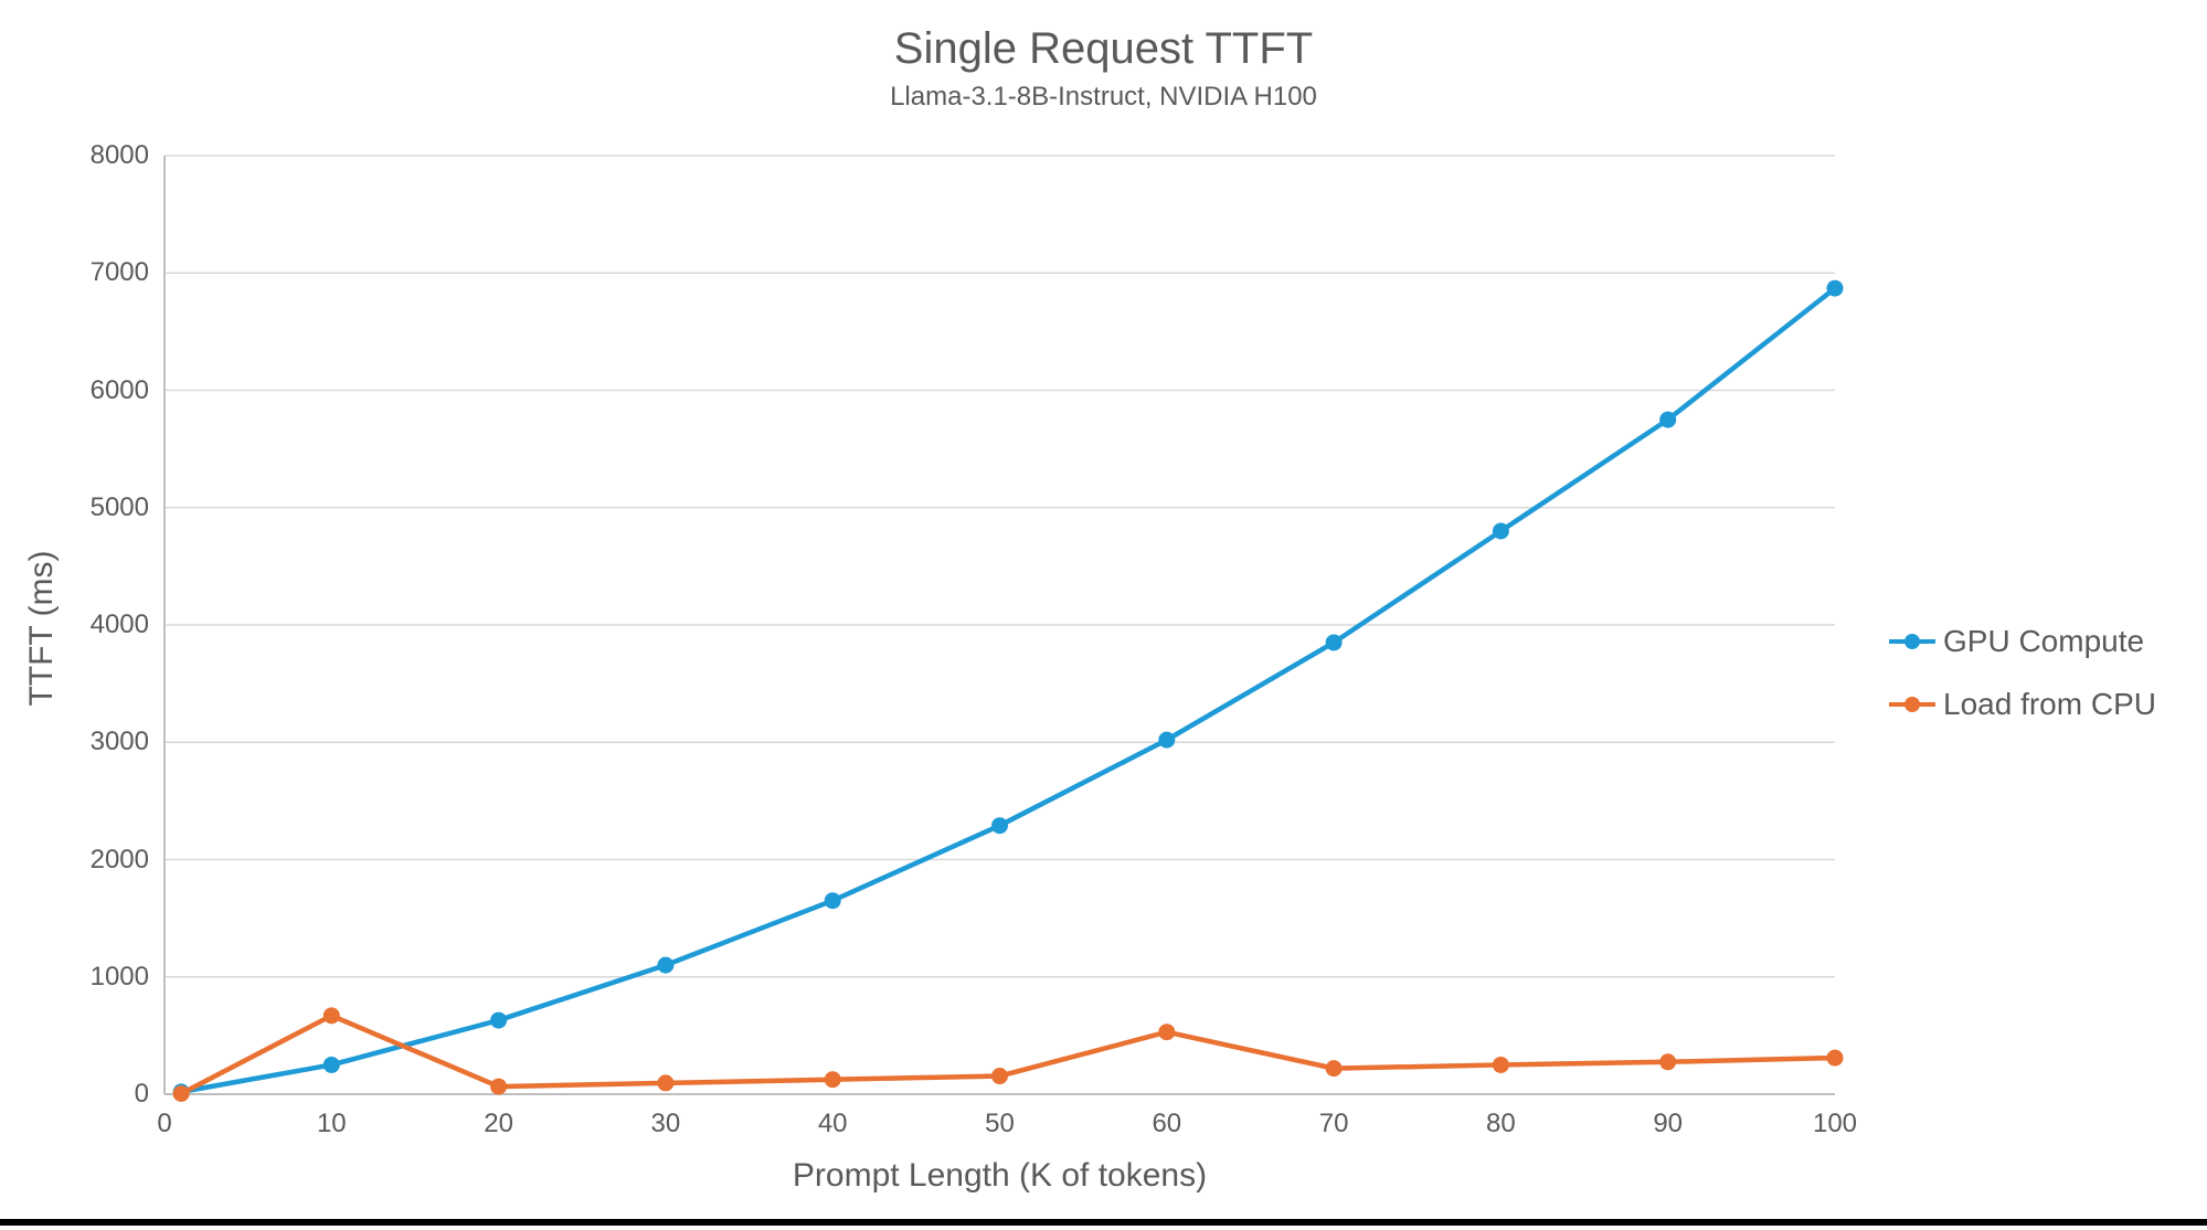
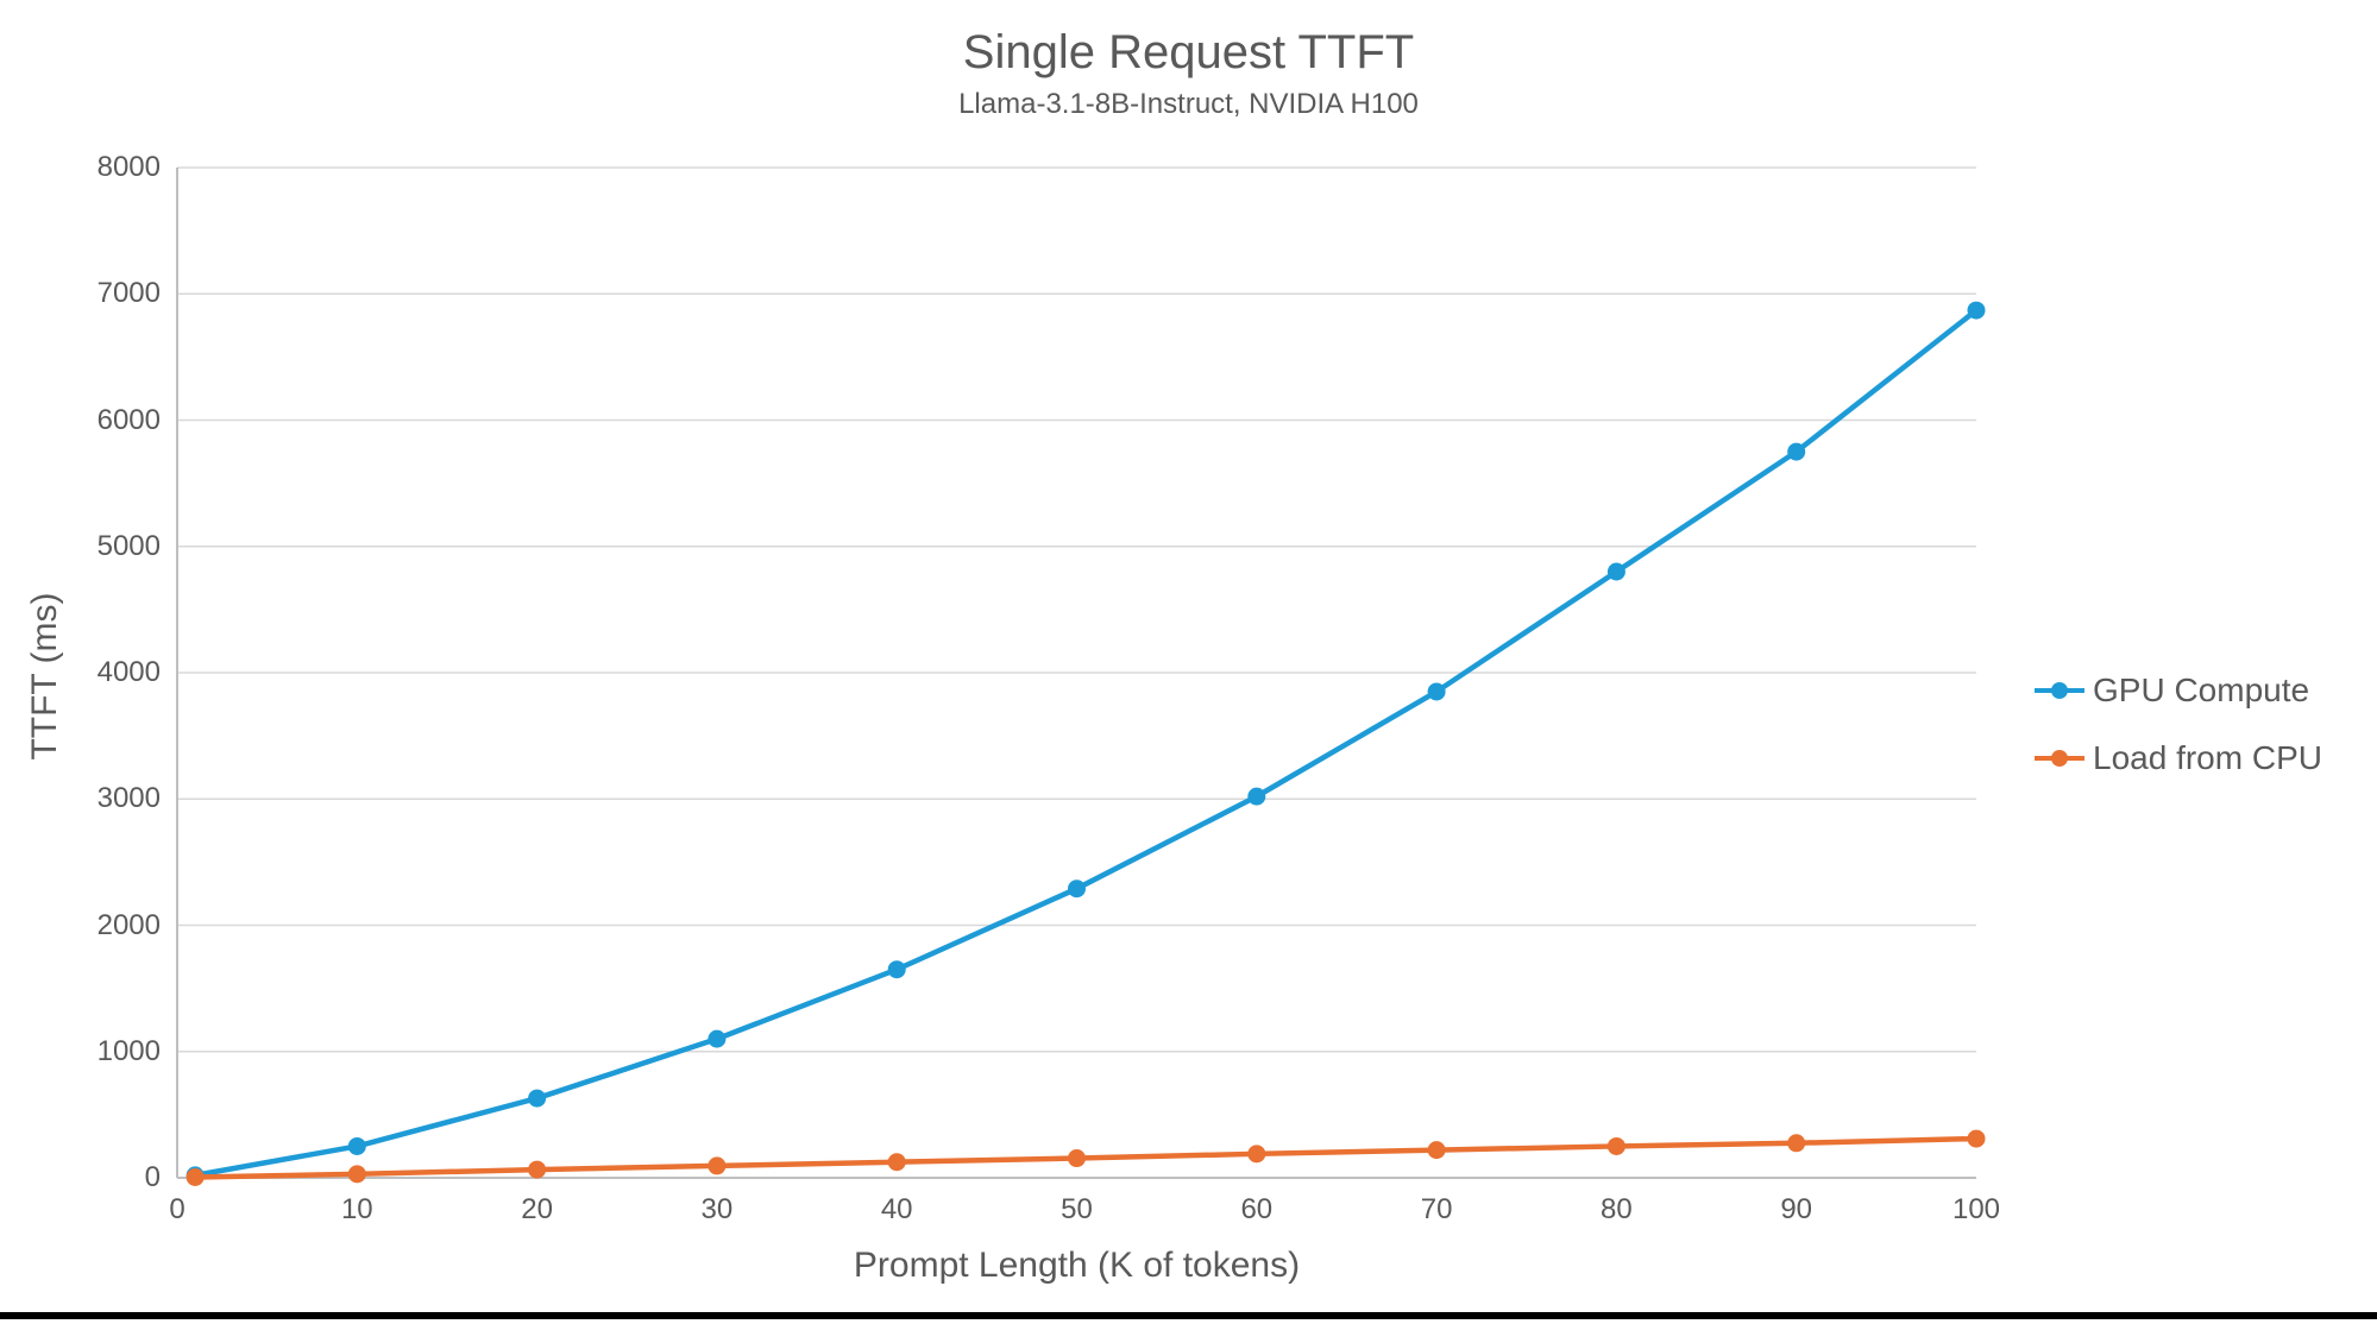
Load from CPU/10: 670 -> 30
Load from CPU/60: 530 -> 190
